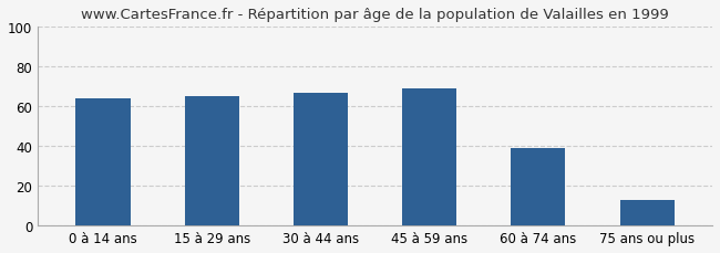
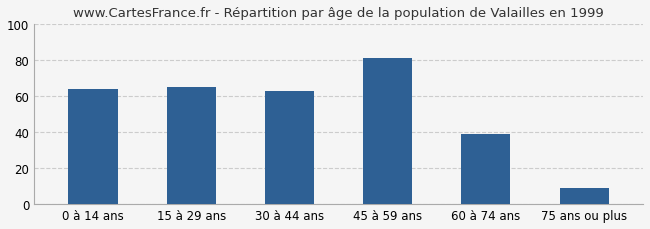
30 à 44 ans: 67 -> 63
45 à 59 ans: 69 -> 81
75 ans ou plus: 13 -> 9
